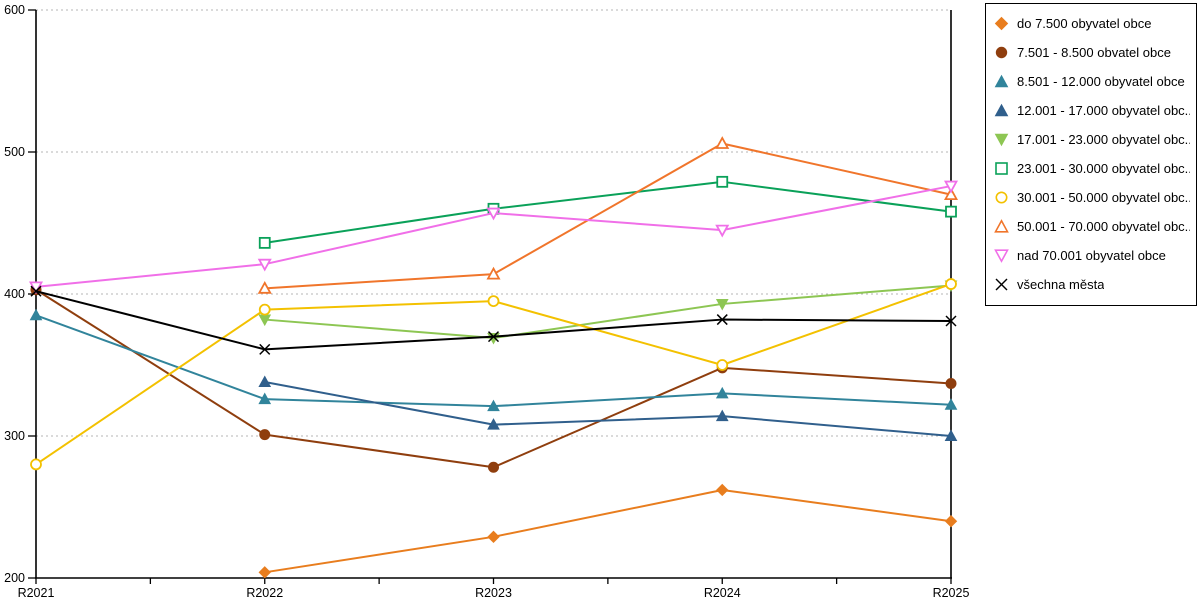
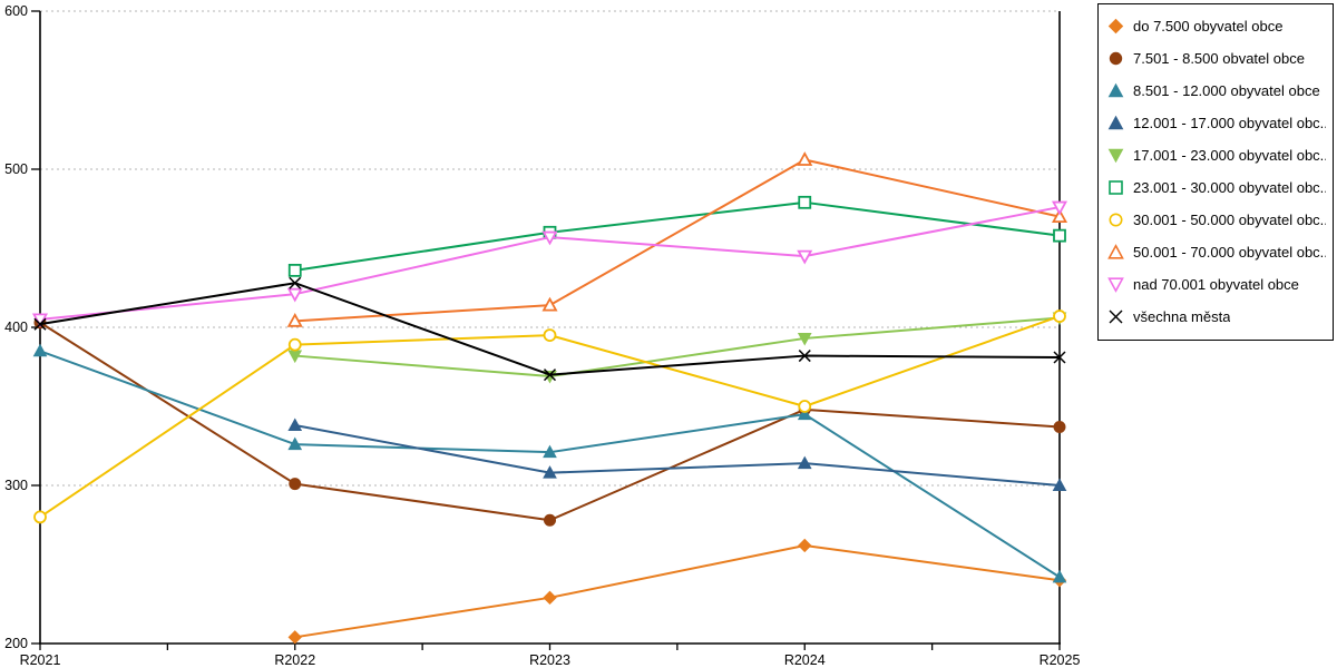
všechna města/R2022: 361 -> 428
8.501 - 12.000 obyvatel obce/R2024: 330 -> 345
8.501 - 12.000 obyvatel obce/R2025: 322 -> 242
